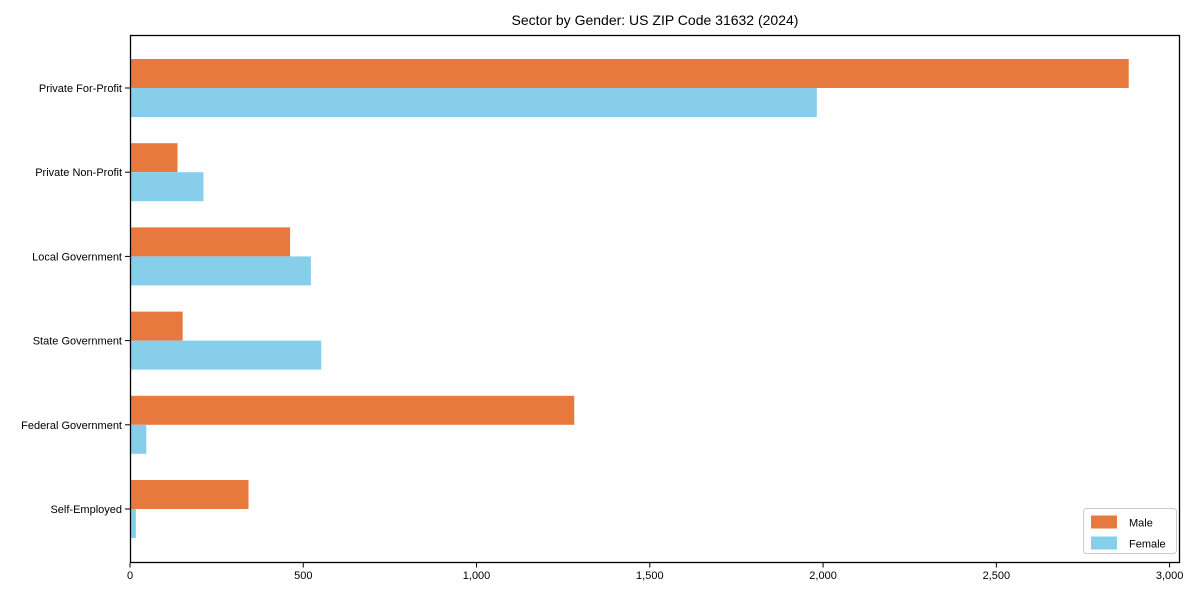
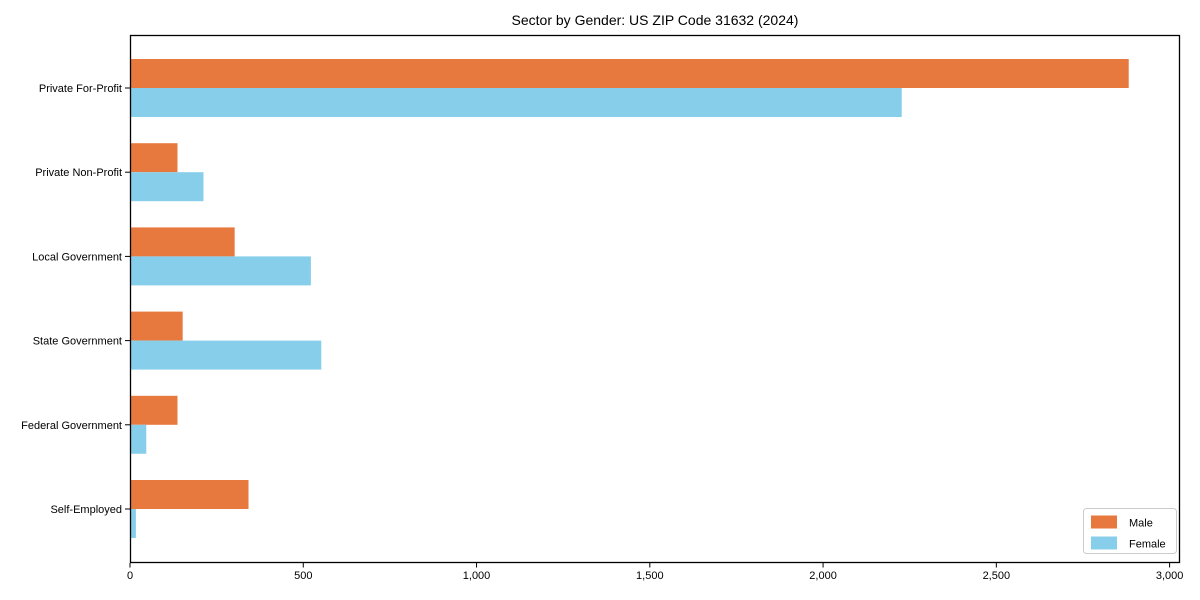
Female/Private For-Profit: 1980 -> 2220
Male/Local Government: 460 -> 300
Male/Federal Government: 1280 -> 140
